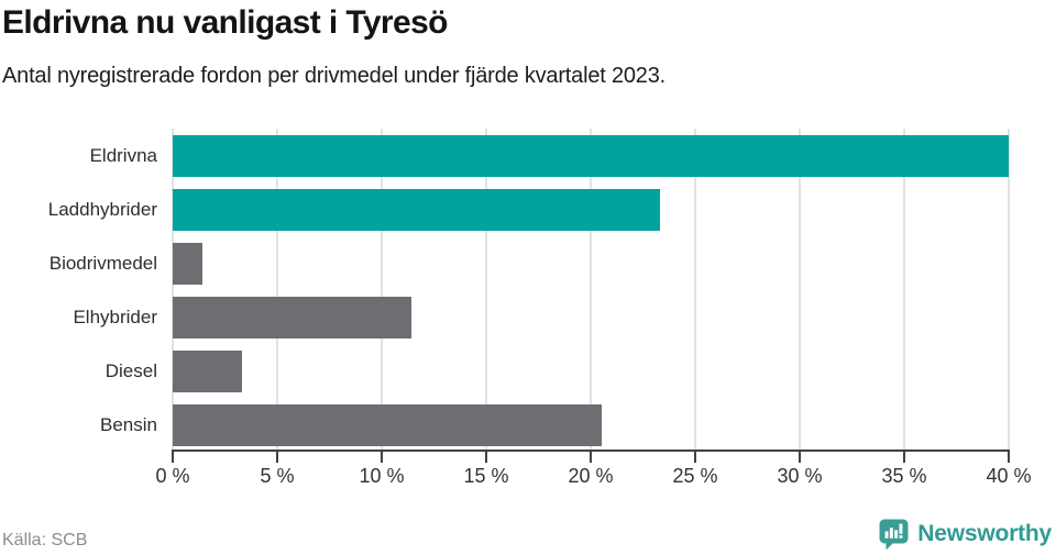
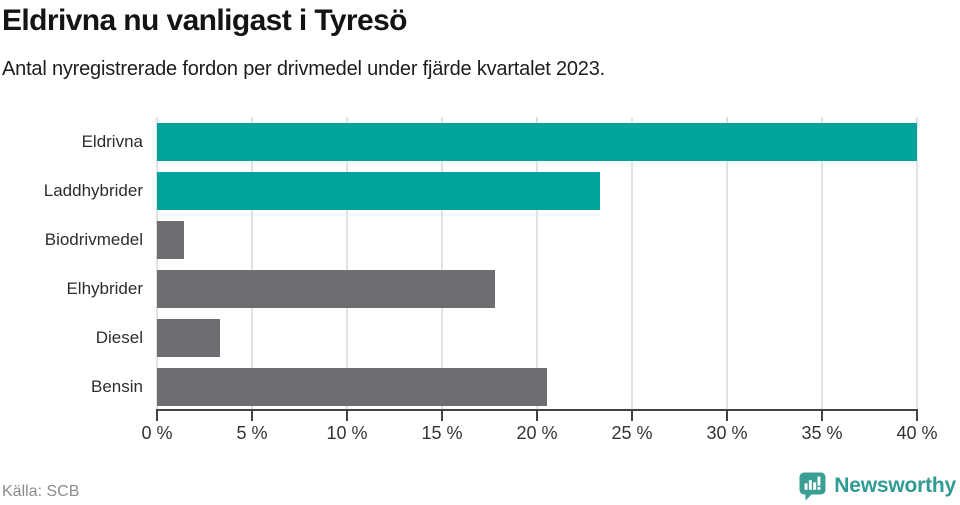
Elhybrider: 11.4% -> 17.8%
